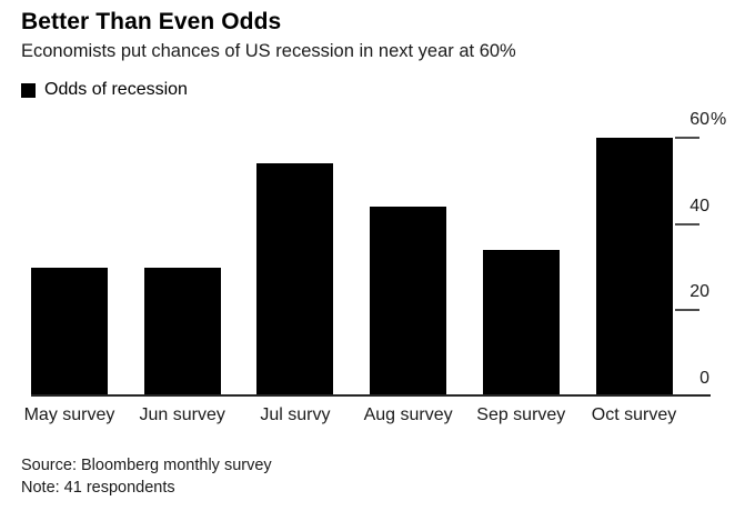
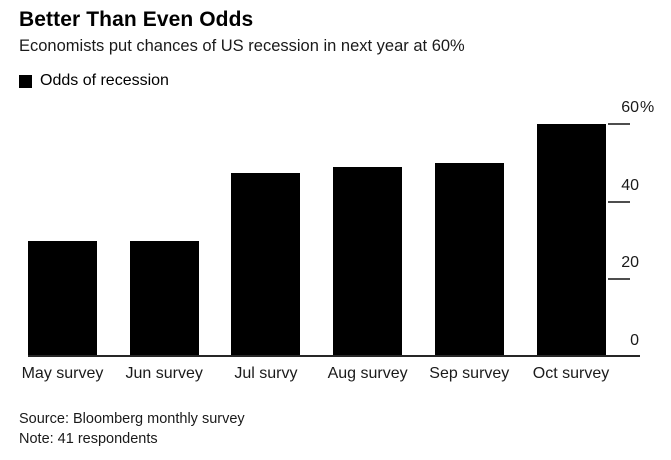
Jul survy: 54 -> 48
Aug survey: 44 -> 49
Sep survey: 34 -> 50
